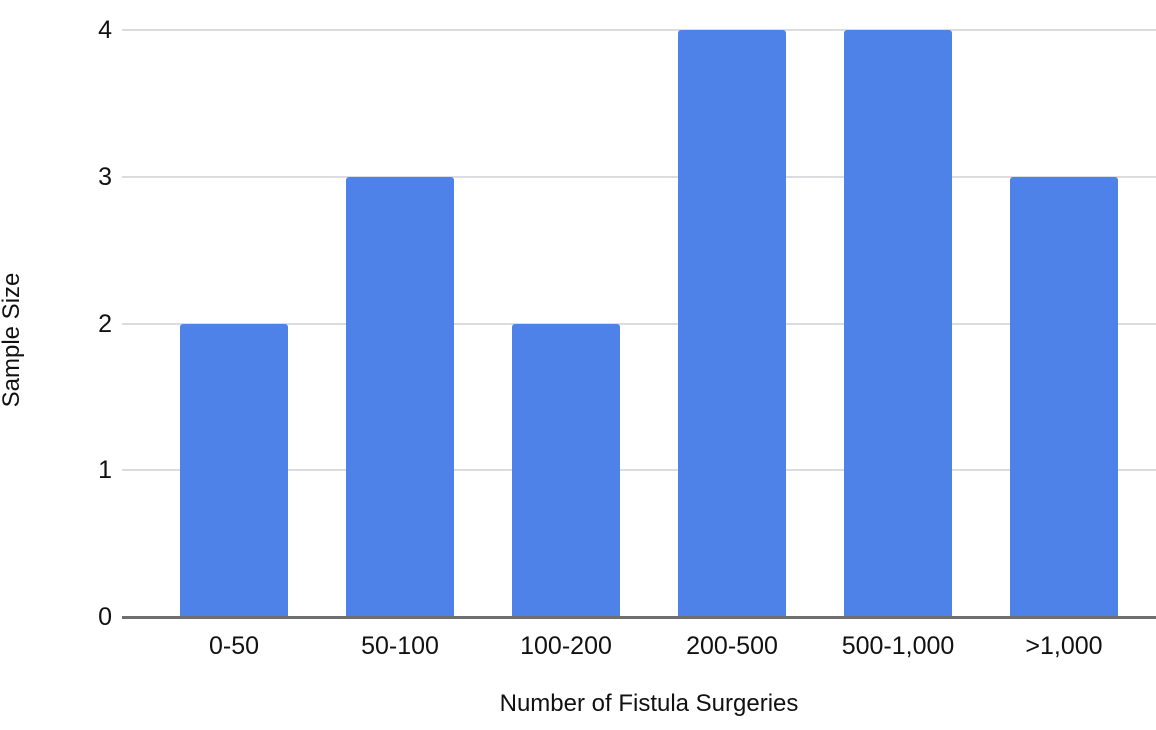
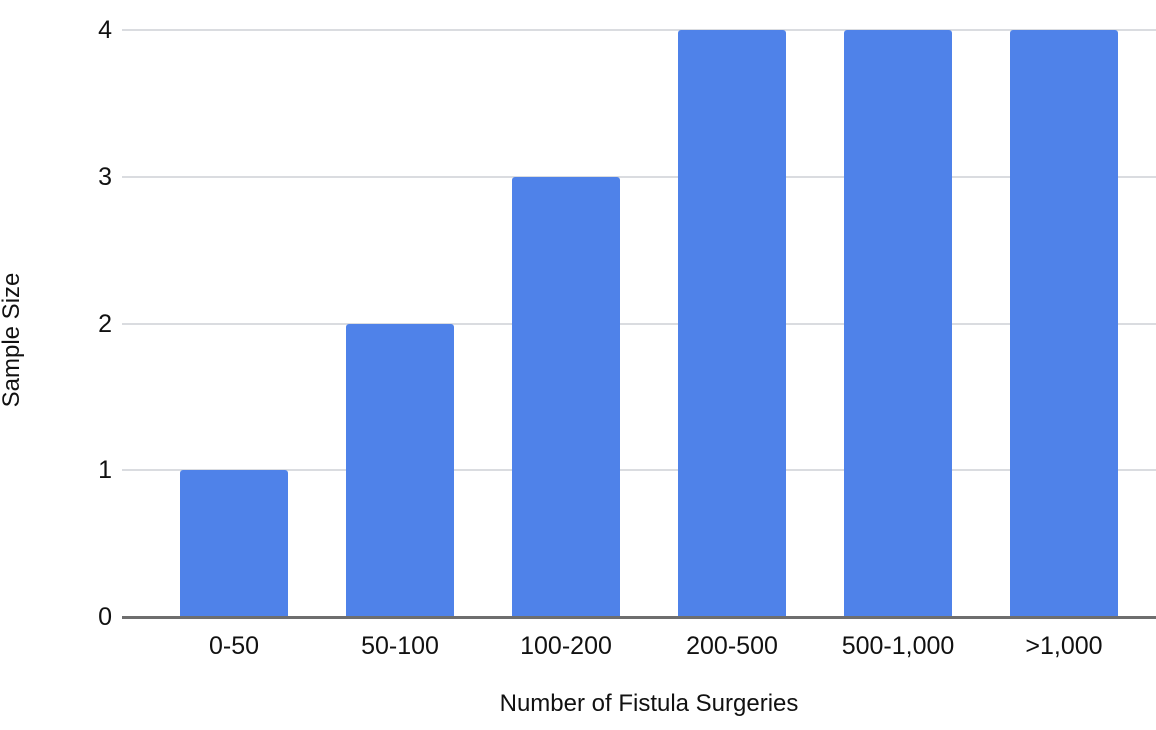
0-50: 2 -> 1
50-100: 3 -> 2
100-200: 2 -> 3
>1,000: 3 -> 4
